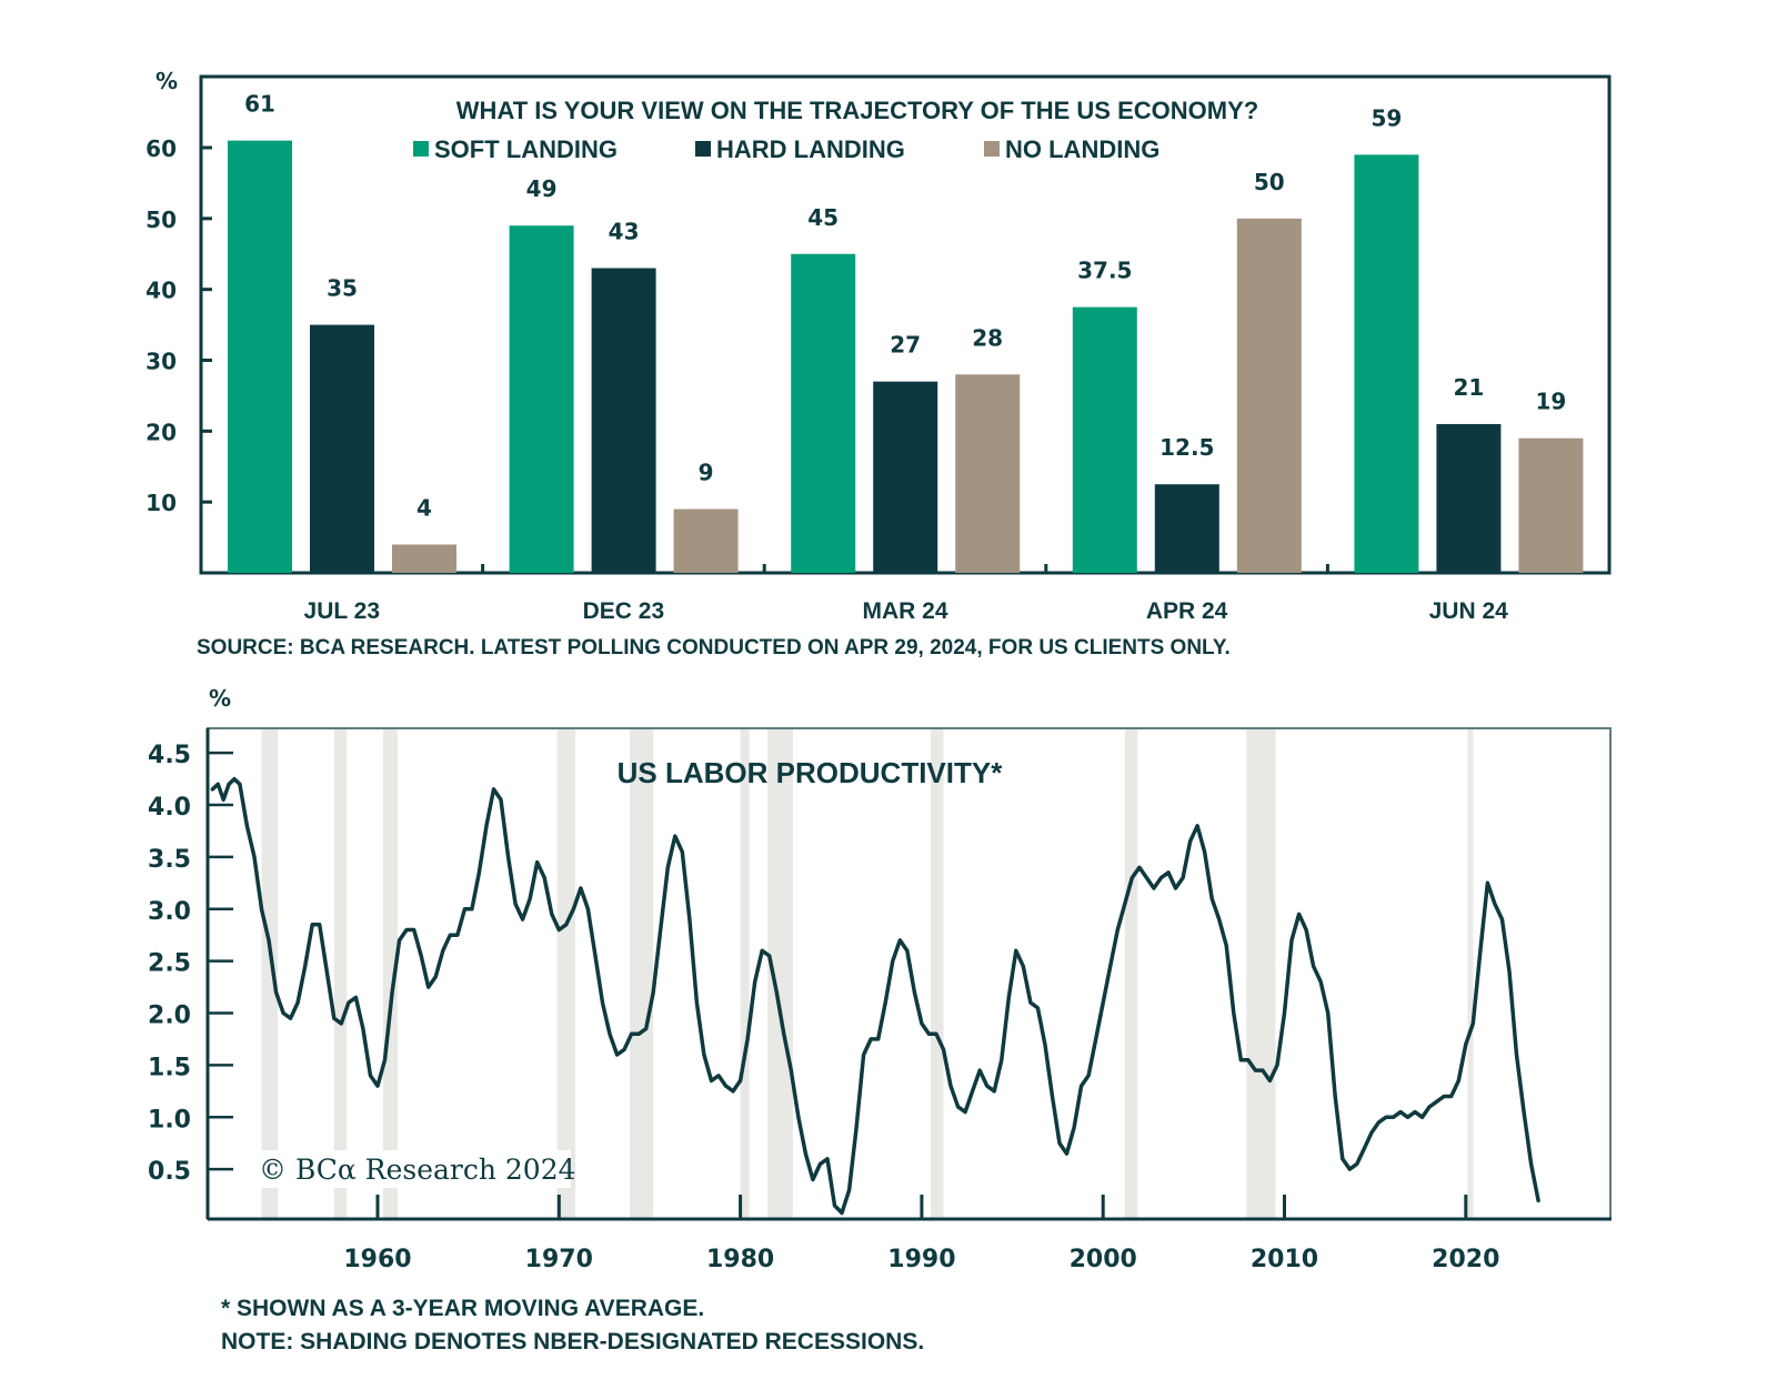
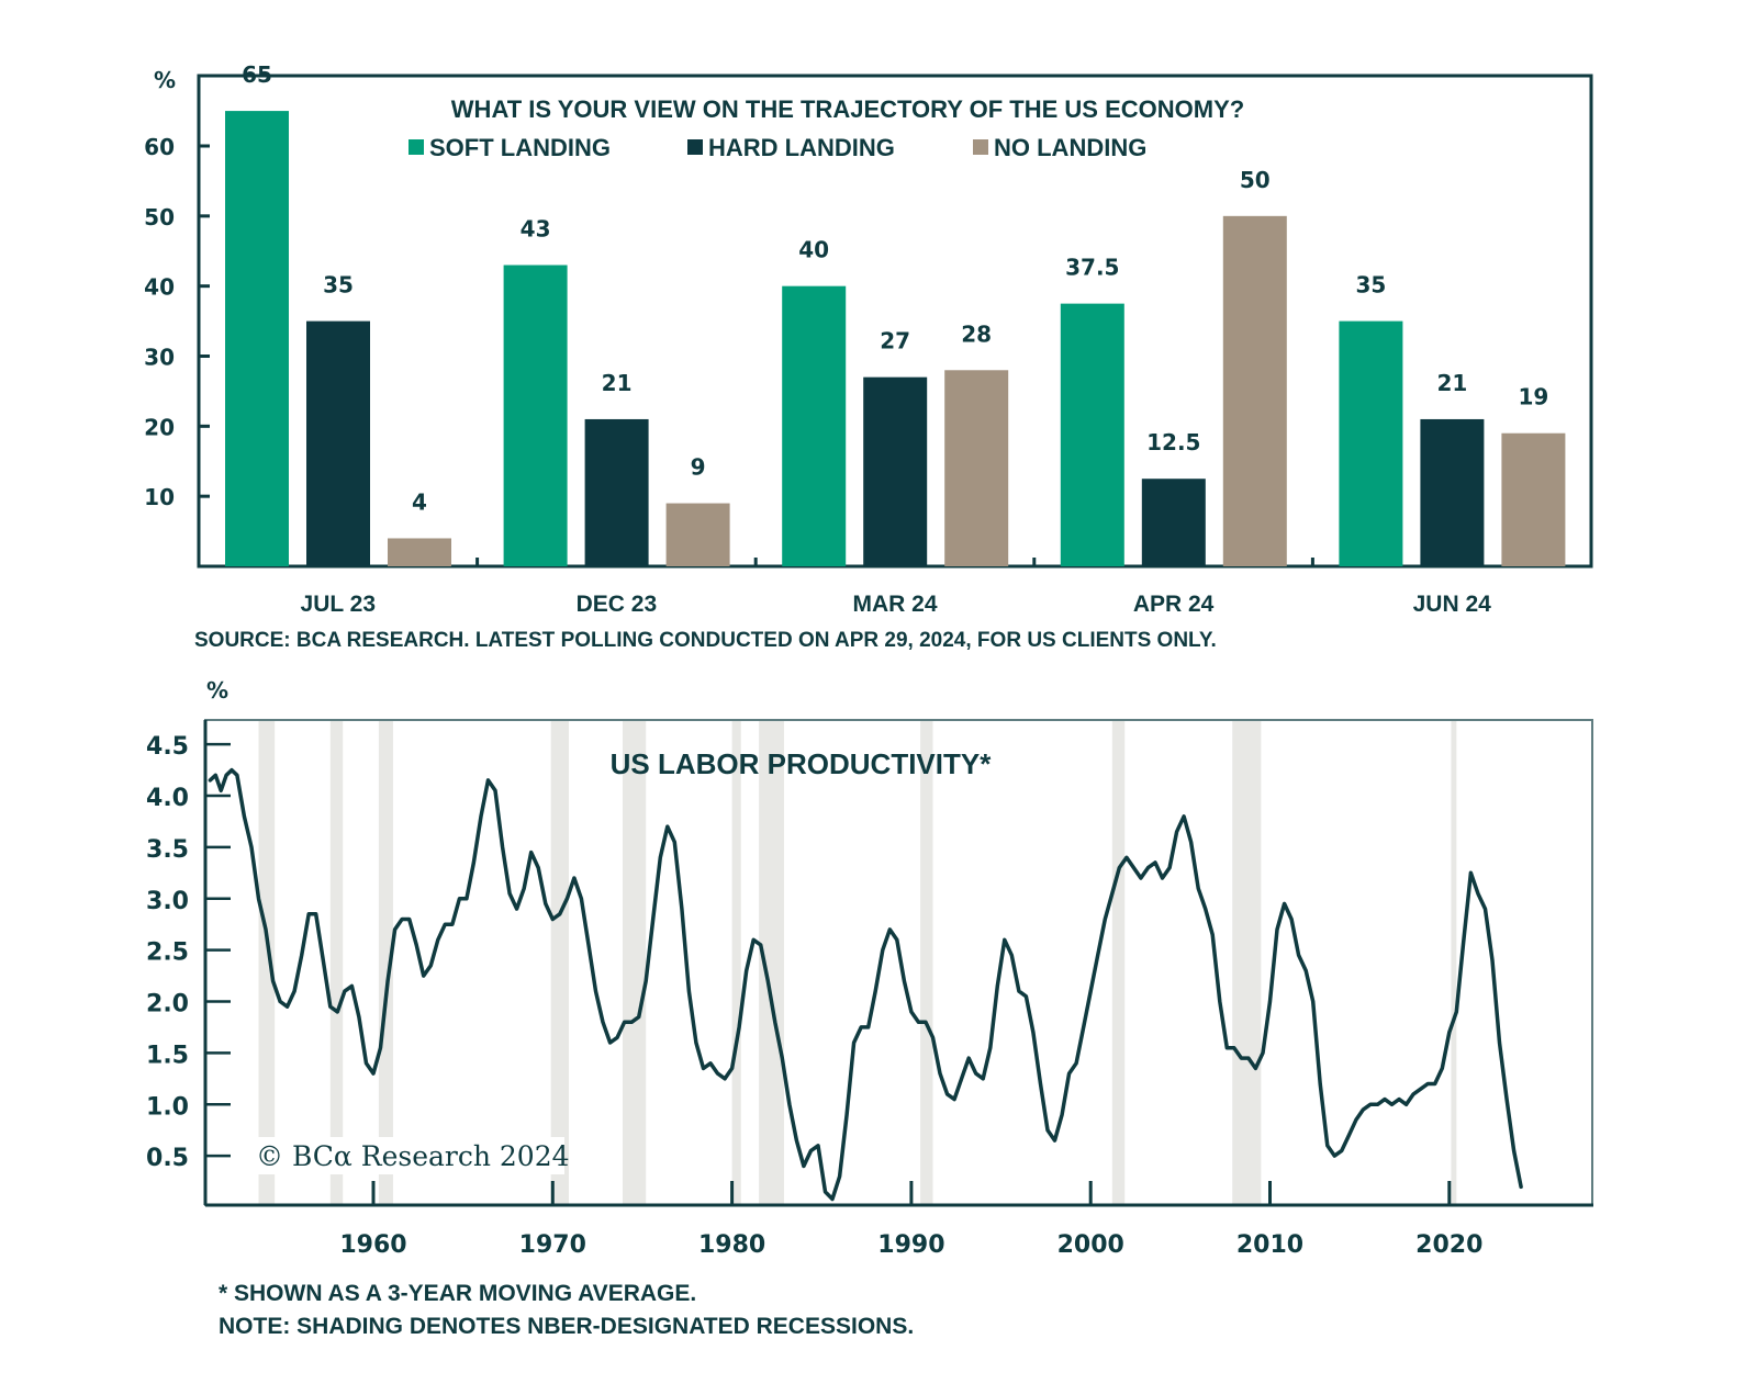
WHAT IS YOUR VIEW ON THE TRAJECTORY OF THE US ECONOMY?/SOFT LANDING/JUL 23: 61 -> 65
WHAT IS YOUR VIEW ON THE TRAJECTORY OF THE US ECONOMY?/SOFT LANDING/DEC 23: 49 -> 43
WHAT IS YOUR VIEW ON THE TRAJECTORY OF THE US ECONOMY?/HARD LANDING/DEC 23: 43 -> 21
WHAT IS YOUR VIEW ON THE TRAJECTORY OF THE US ECONOMY?/SOFT LANDING/MAR 24: 45 -> 40
WHAT IS YOUR VIEW ON THE TRAJECTORY OF THE US ECONOMY?/SOFT LANDING/JUN 24: 59 -> 35
